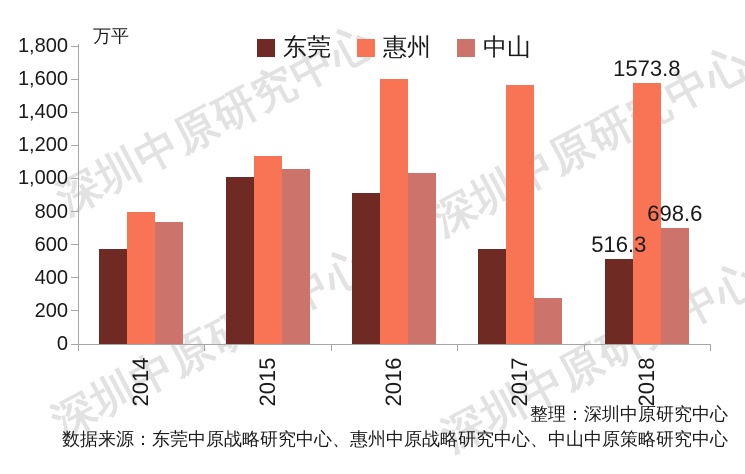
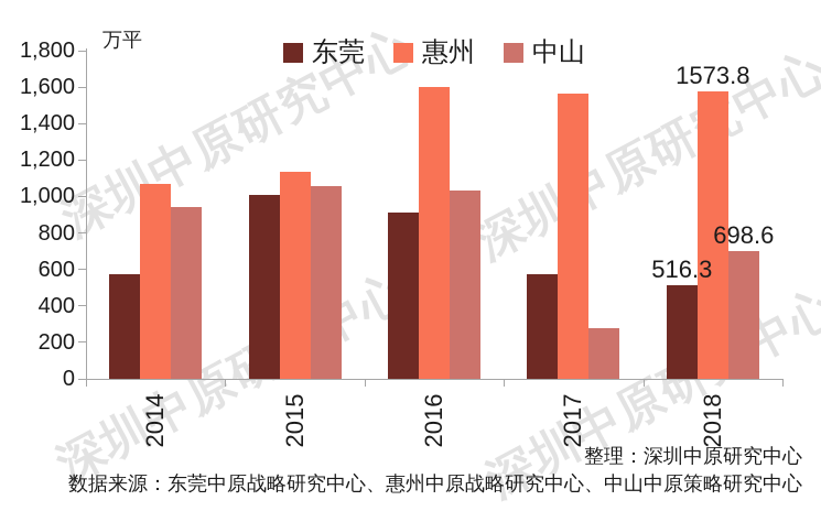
惠州/2014: 800 -> 1070
中山/2014: 740 -> 940
